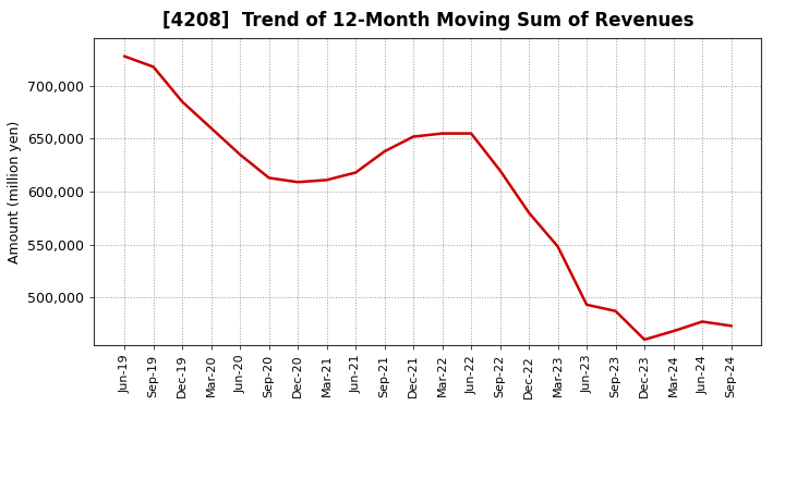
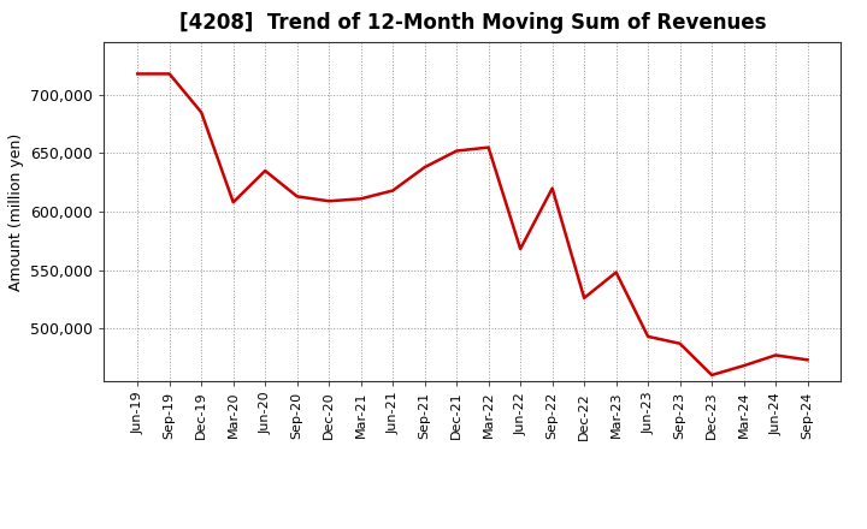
Jun-19: 728,000 -> 718,000
Mar-20: 660,000 -> 608,000
Jun-22: 655,000 -> 568,000
Dec-22: 580,000 -> 526,000
